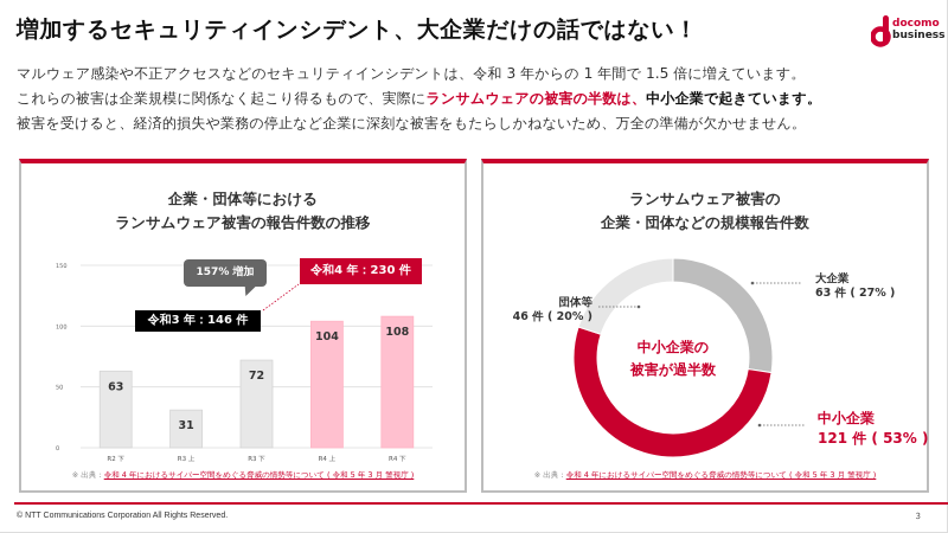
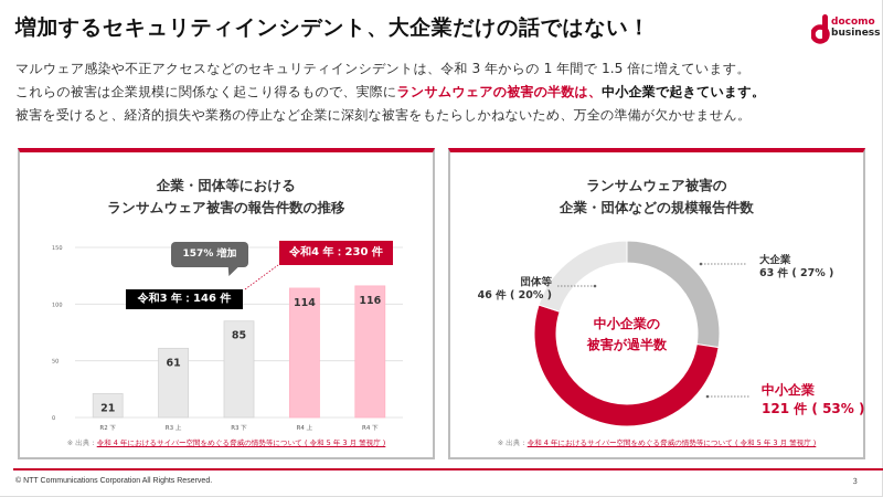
企業・団体等における ランサムウェア被害の報告件数の推移/R2 下: 63 -> 21
企業・団体等における ランサムウェア被害の報告件数の推移/R3 上: 31 -> 61
企業・団体等における ランサムウェア被害の報告件数の推移/R3 下: 72 -> 85
企業・団体等における ランサムウェア被害の報告件数の推移/R4 上: 104 -> 114
企業・団体等における ランサムウェア被害の報告件数の推移/R4 下: 108 -> 116
